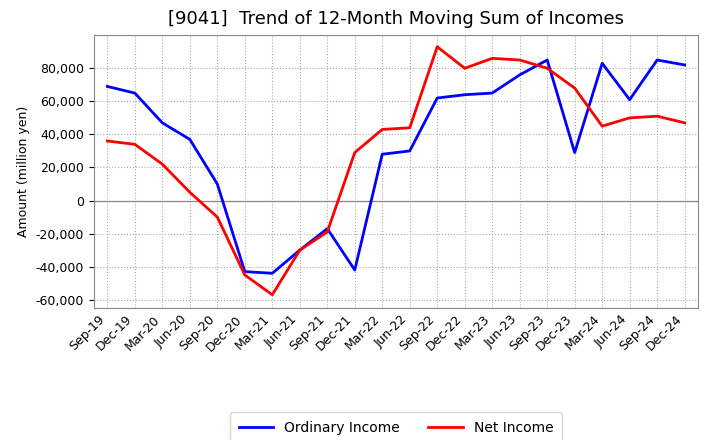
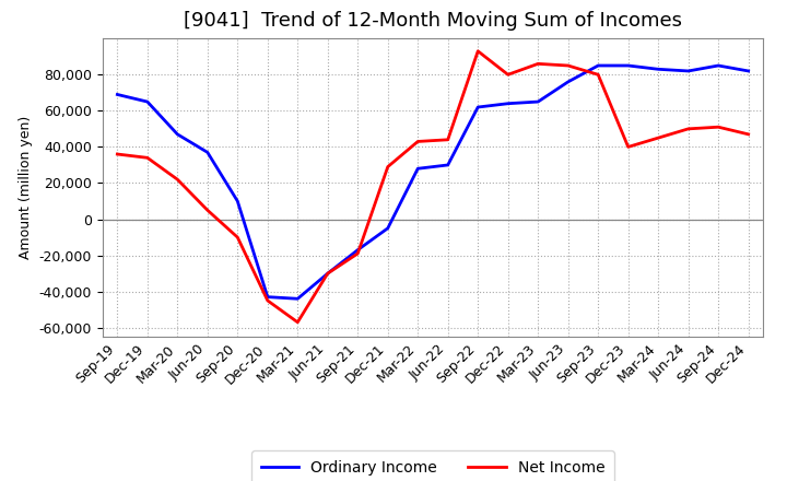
Ordinary Income/Dec-21: -42,000 -> -5,000
Ordinary Income/Dec-23: 29,000 -> 85,000
Net Income/Dec-23: 68,000 -> 40,000
Ordinary Income/Jun-24: 61,000 -> 82,000
